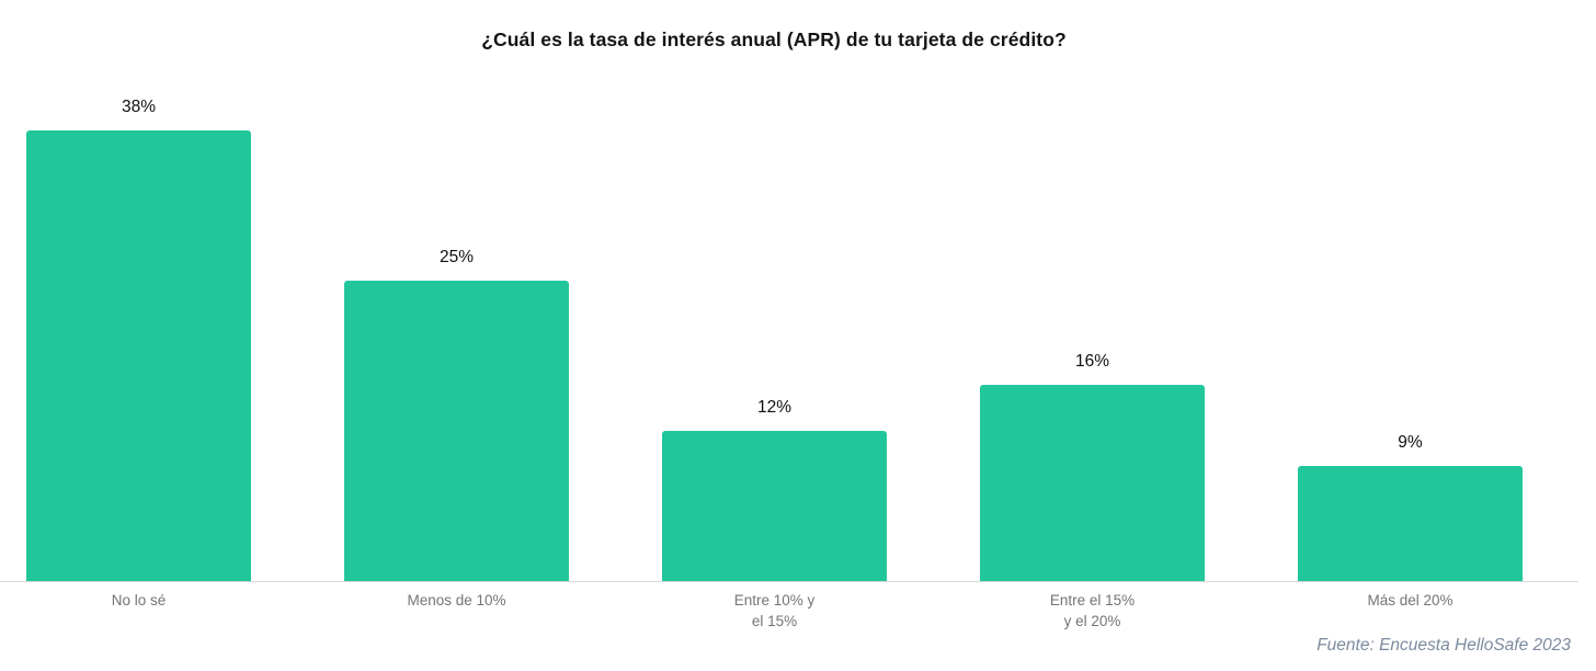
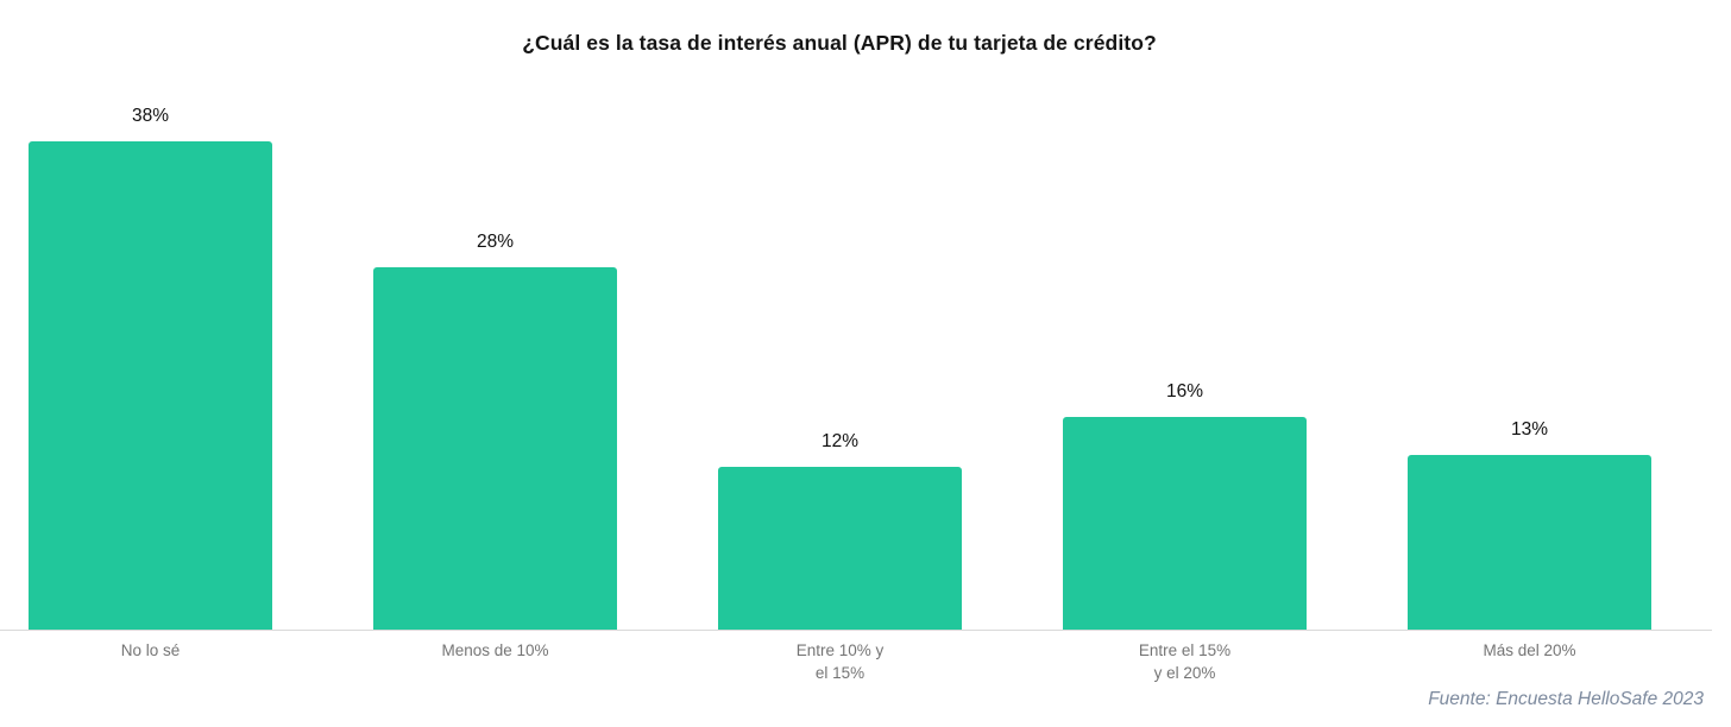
Menos de 10%: 25% -> 28%
Más del 20%: 9% -> 13%
